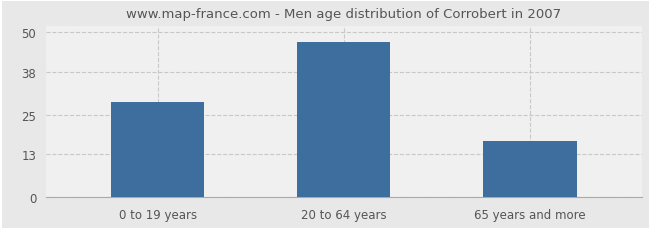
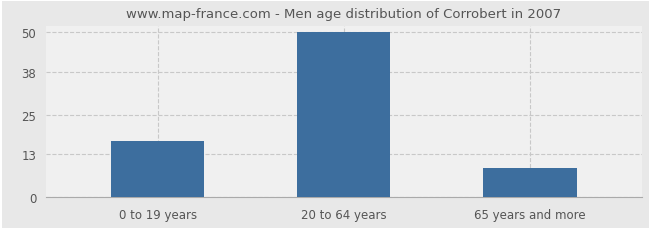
0 to 19 years: 29 -> 17
20 to 64 years: 47 -> 50
65 years and more: 17 -> 9
